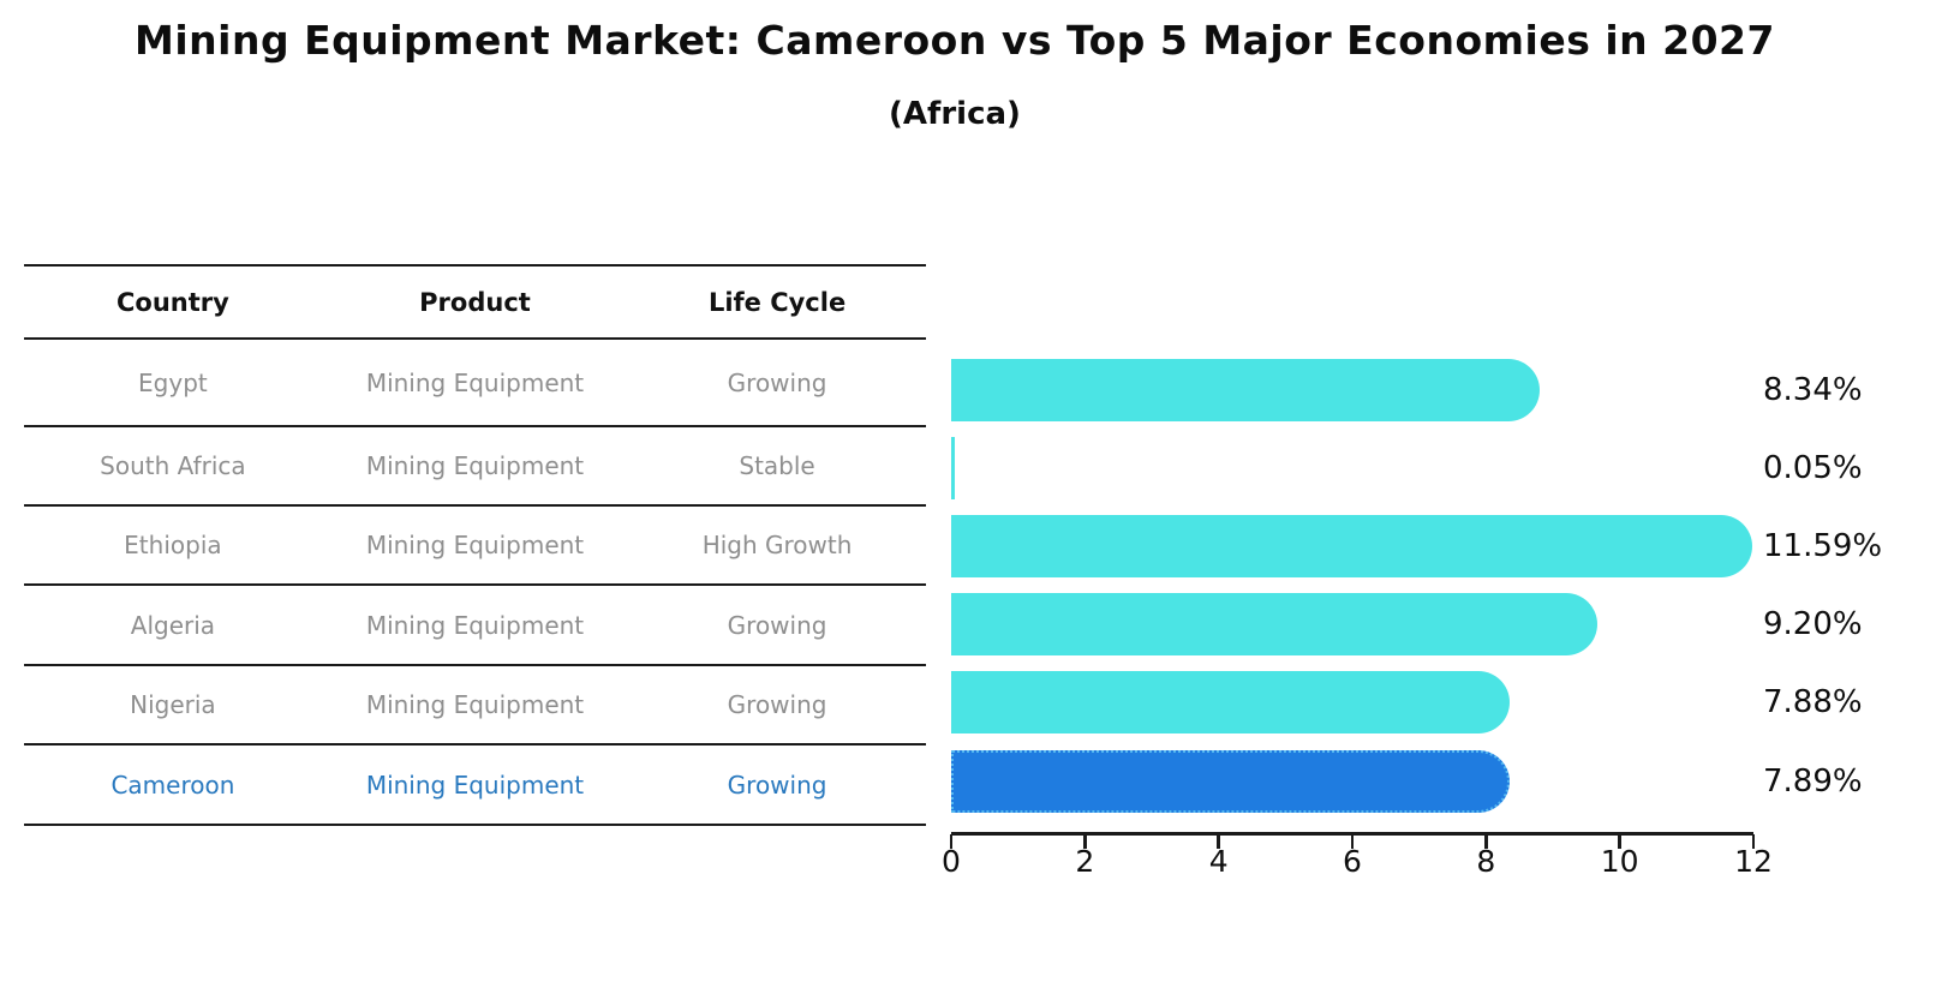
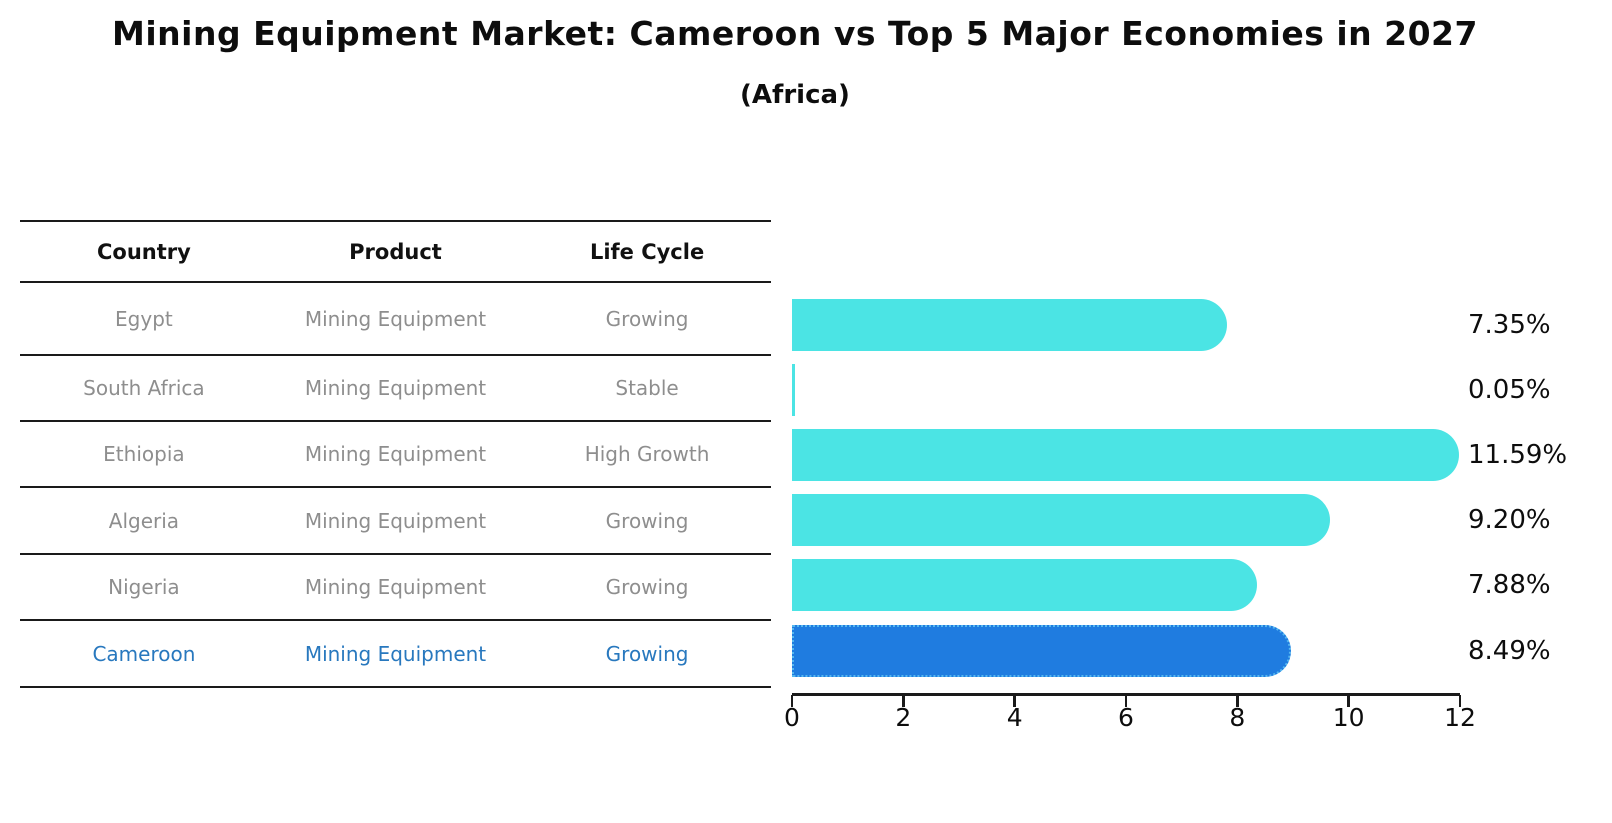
Egypt: 8.34% -> 7.35%
Cameroon: 7.89% -> 8.49%
